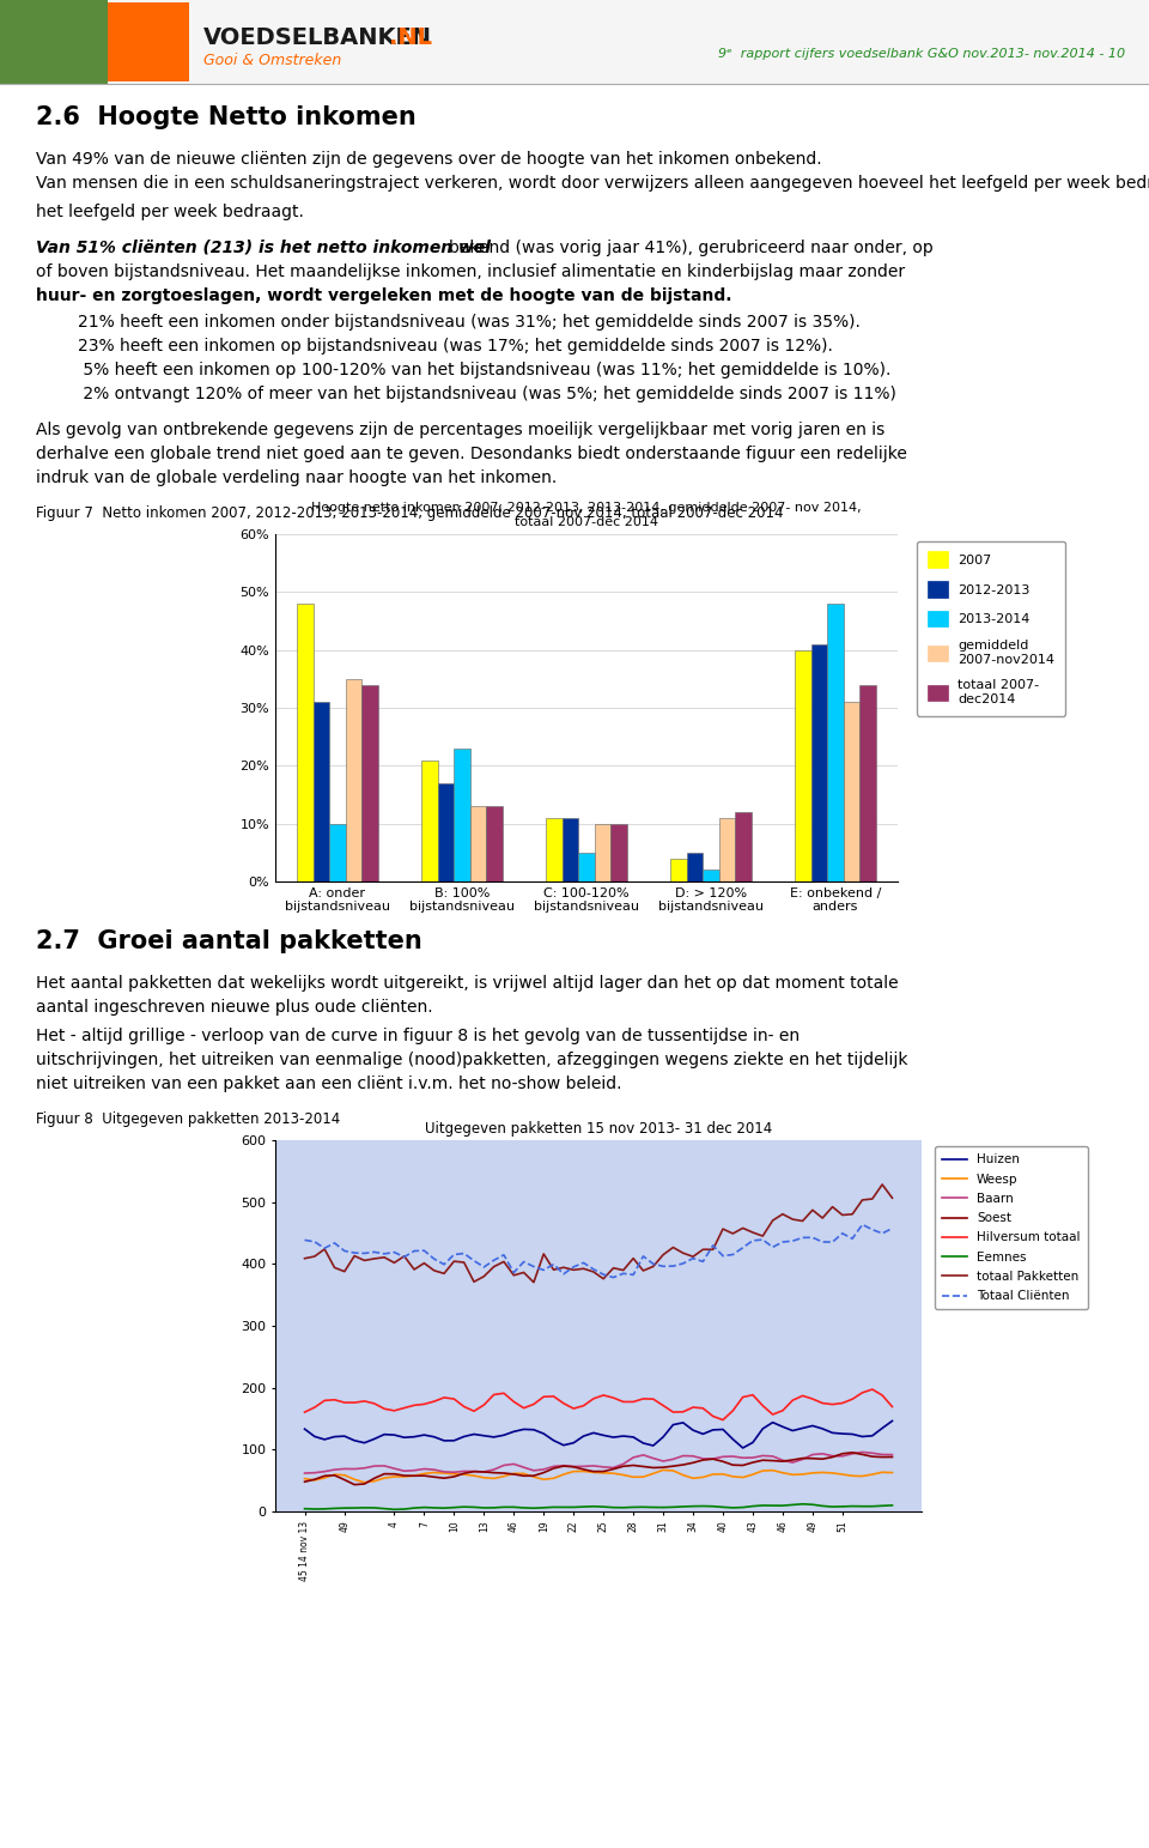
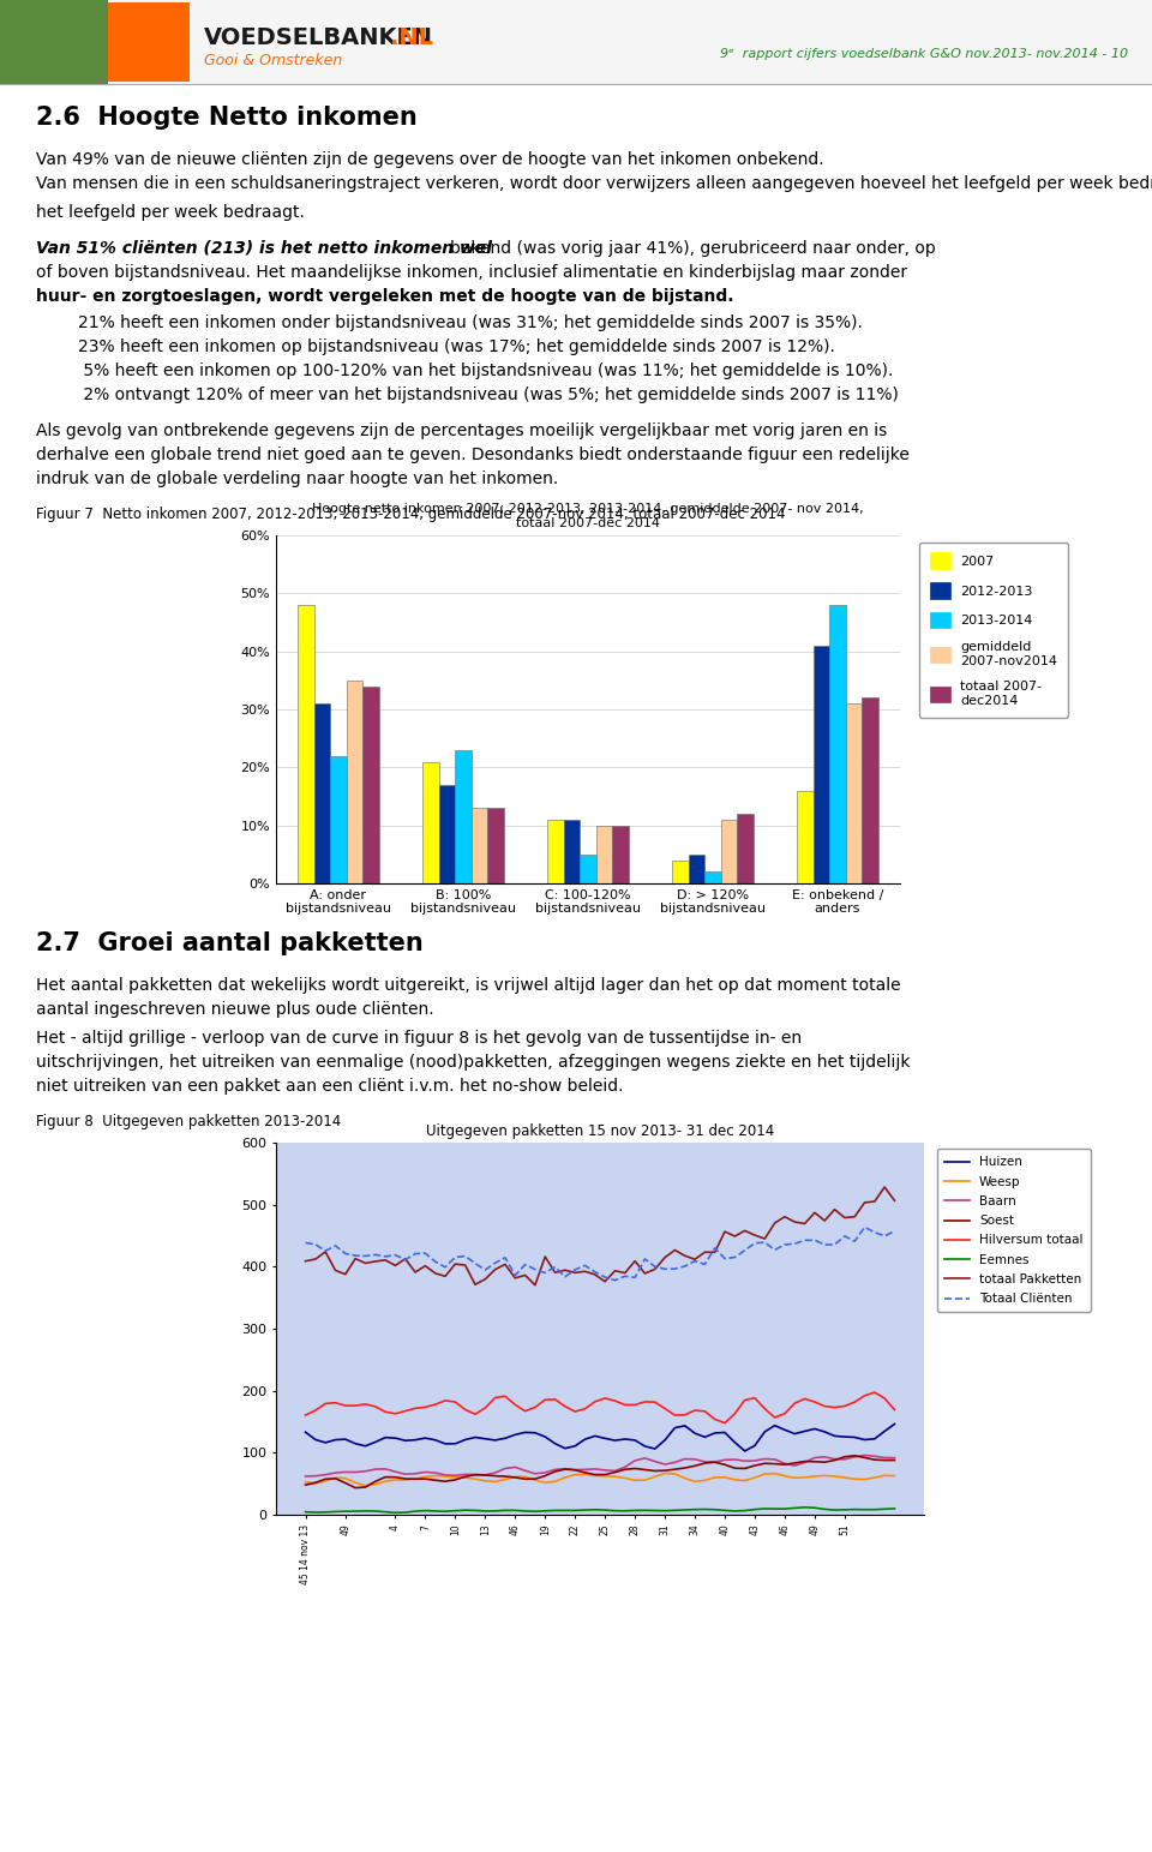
2013-2014/A: onder bijstandsniveau: 10% -> 22%
2007/E: onbekend / anders: 40% -> 16%
totaal 2007- dec2014/E: onbekend / anders: 34% -> 32%
